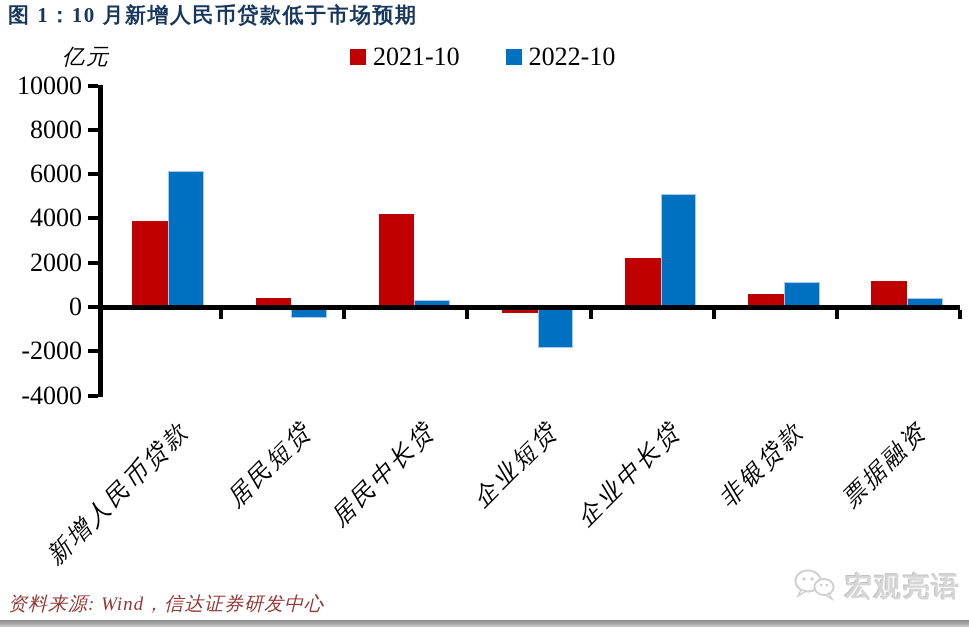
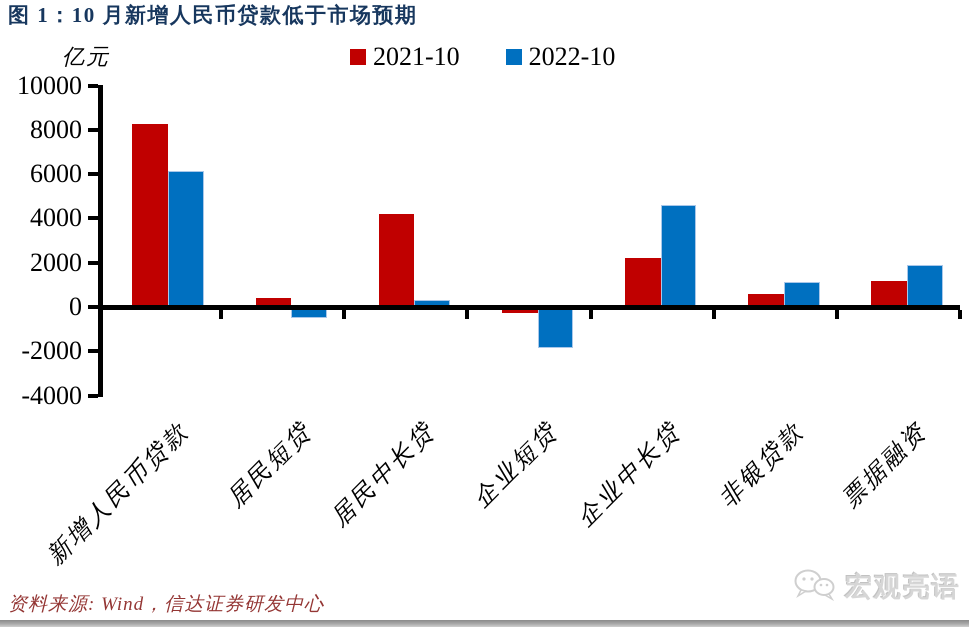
2021-10/新增人民币贷款: 3900 -> 8300
2022-10/企业中长贷: 5100 -> 4600
2022-10/票据融资: 400 -> 1900
